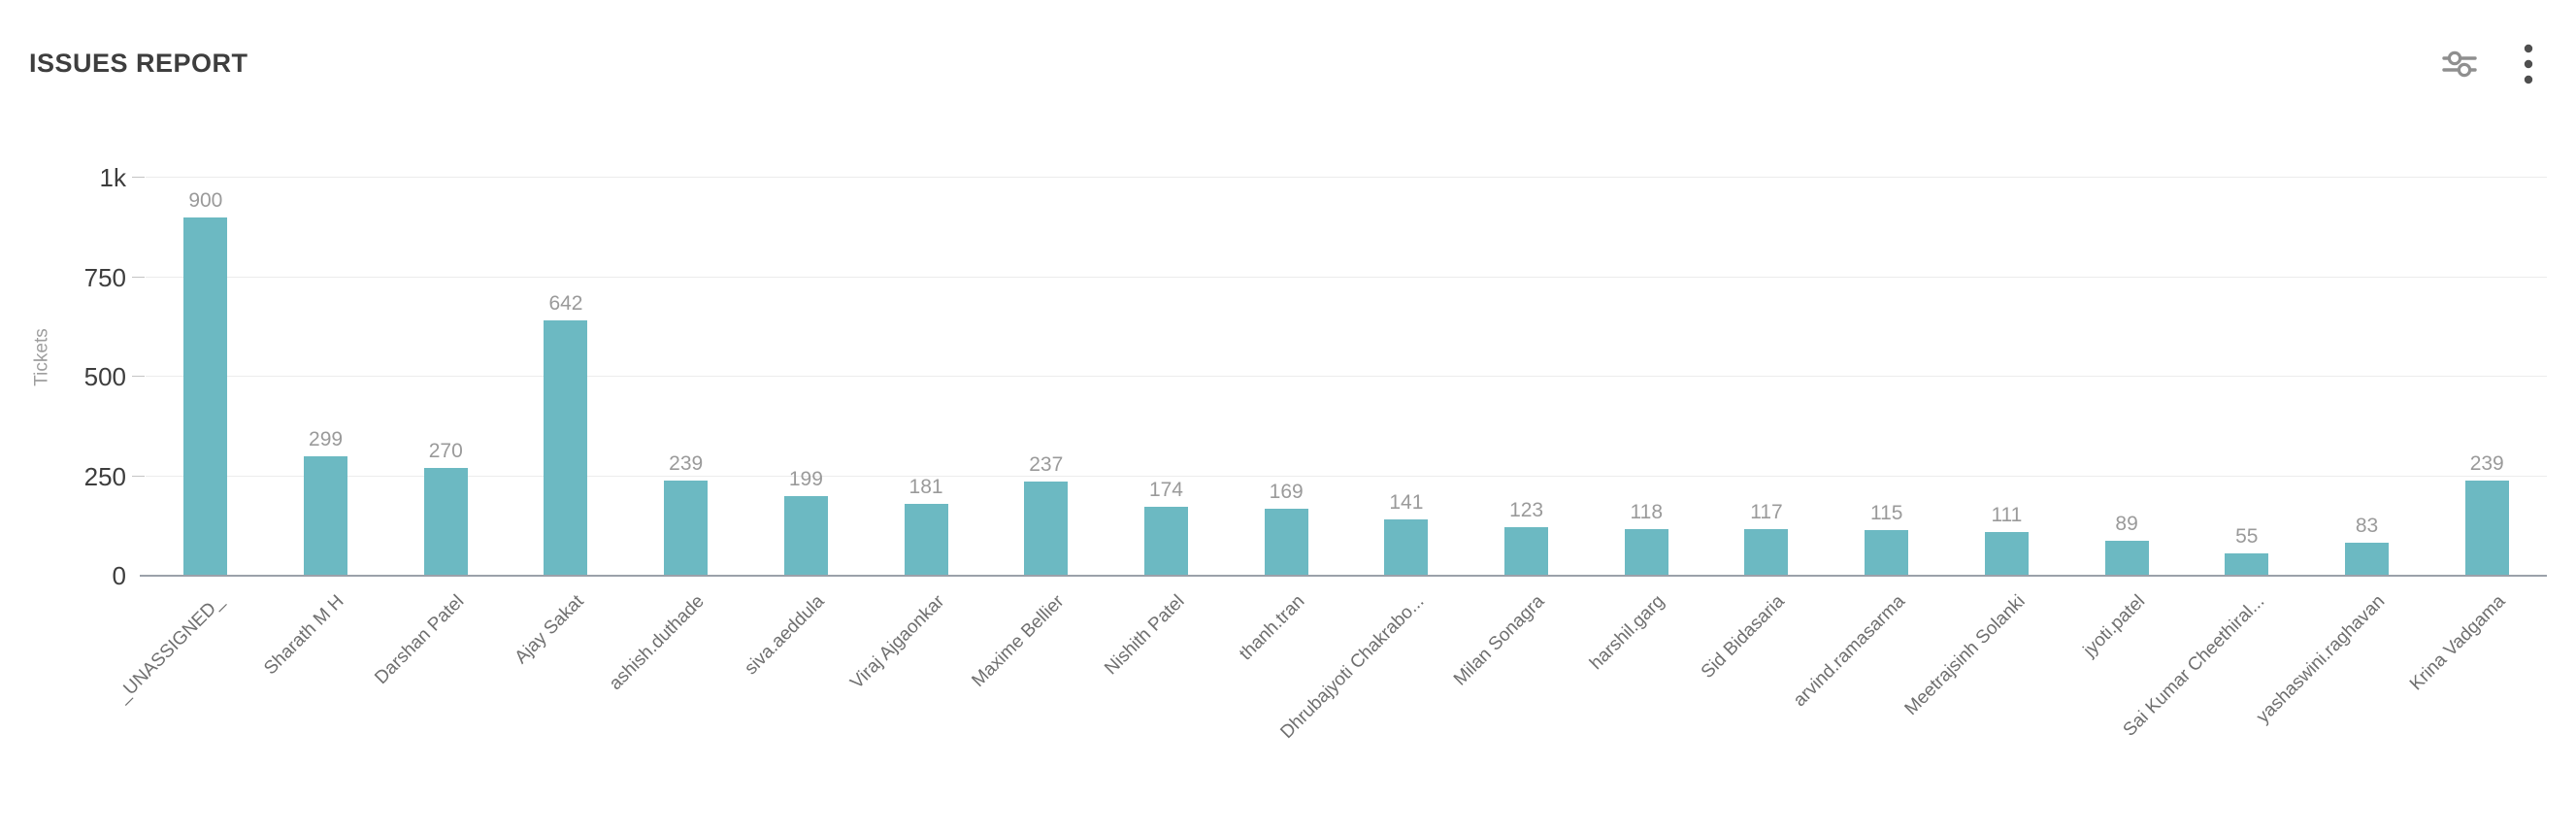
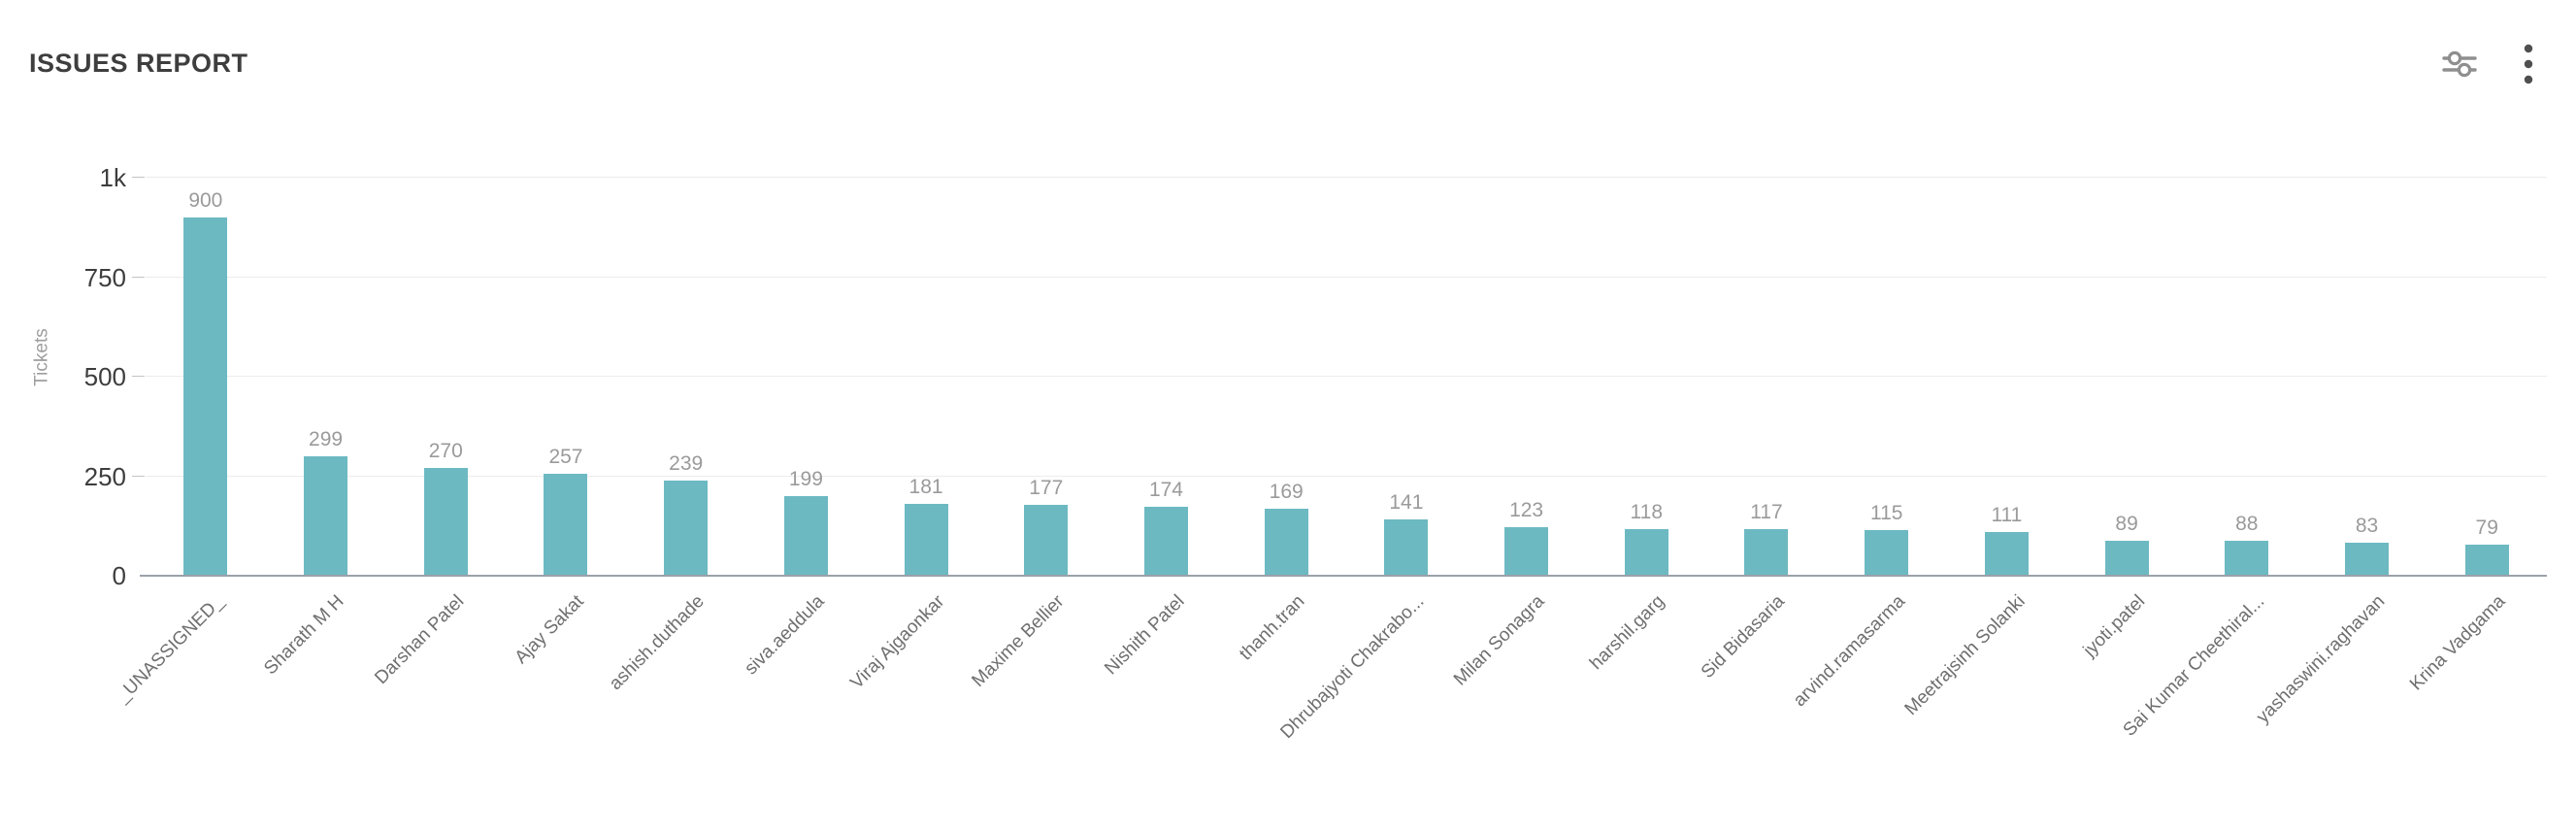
Ajay Sakat: 642 -> 257
Maxime Bellier: 237 -> 177
Sai Kumar Cheethiral...: 55 -> 88
Krina Vadgama: 239 -> 79
